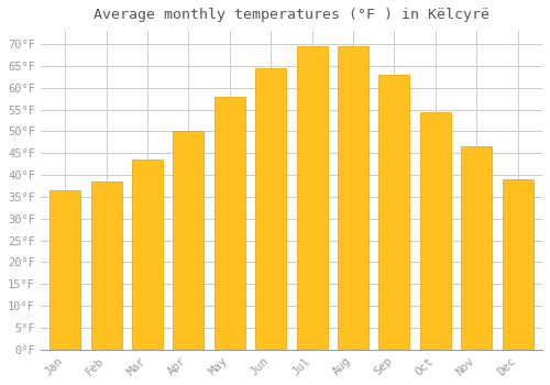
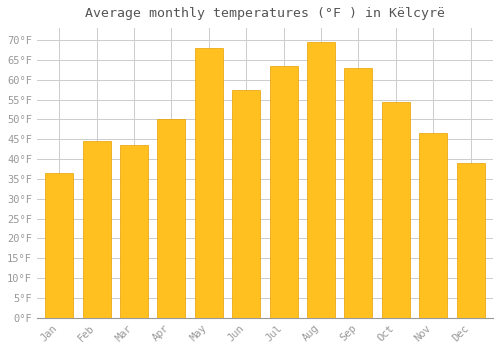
Feb: 38.5°F -> 44.5°F
May: 58.0°F -> 68.0°F
Jun: 64.5°F -> 57.5°F
Jul: 69.5°F -> 63.5°F
